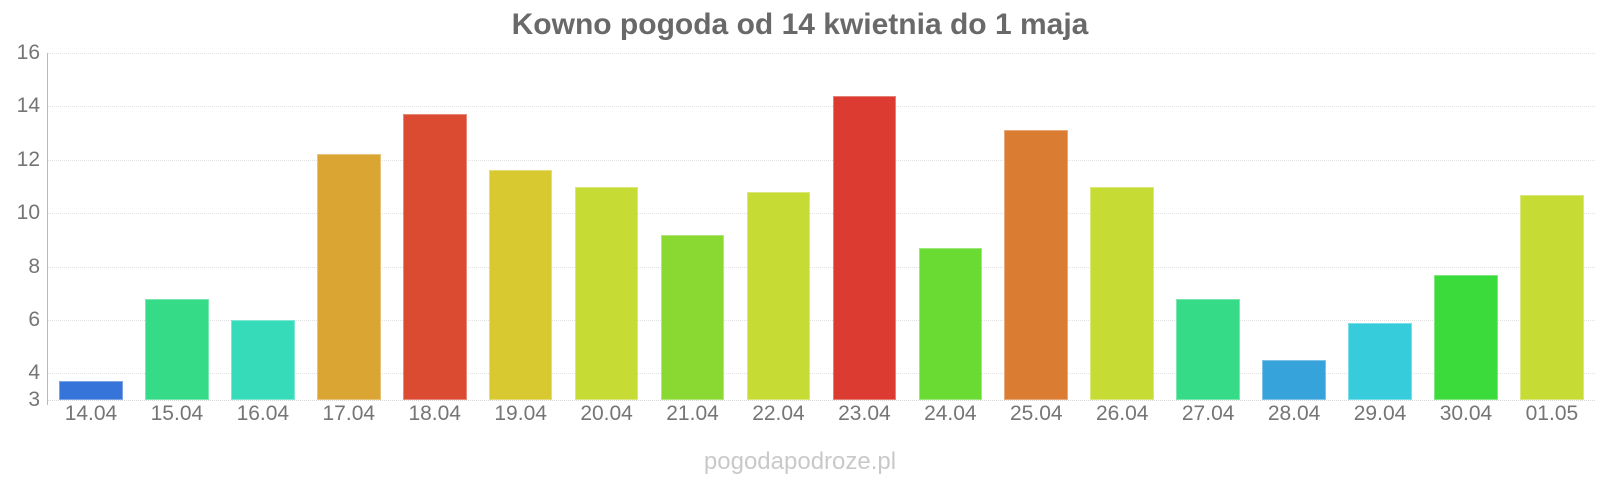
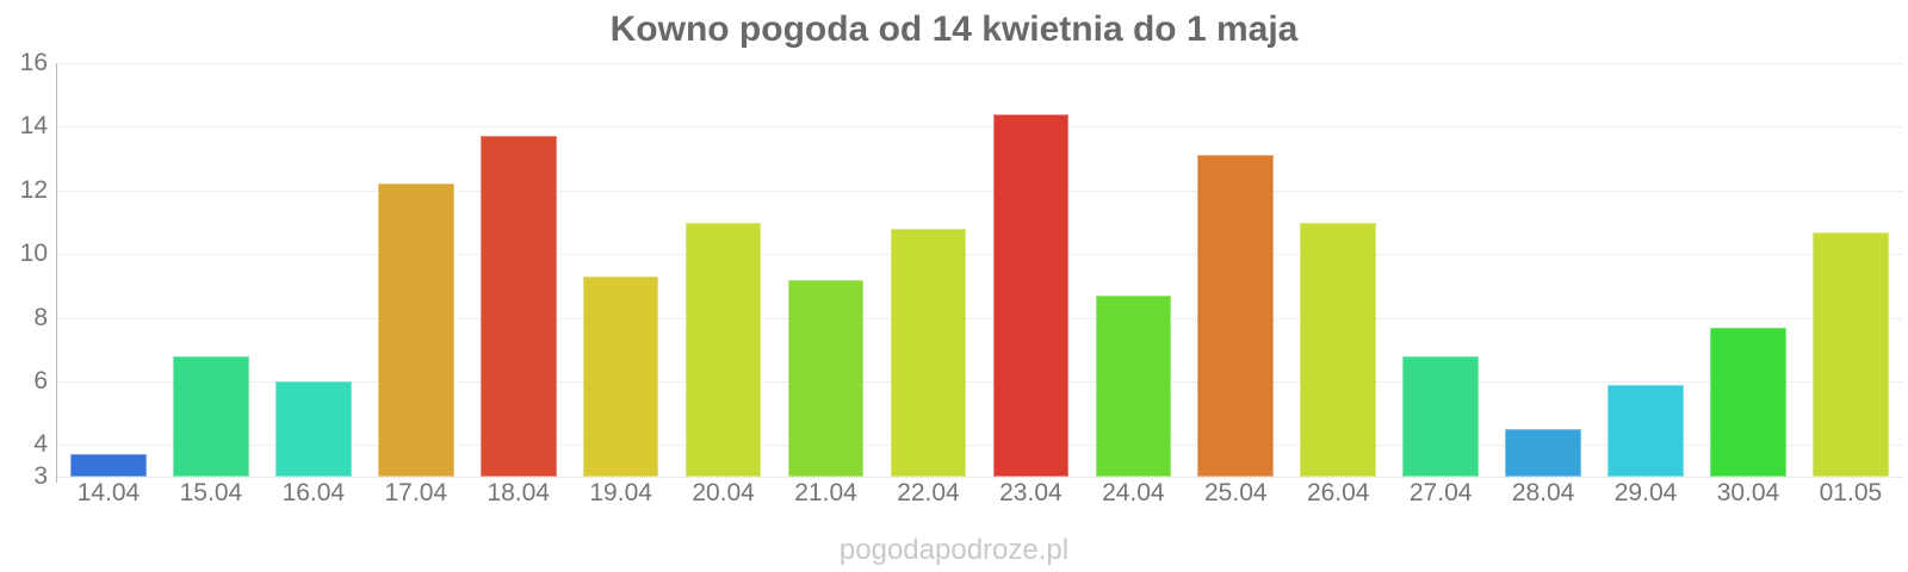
19.04: 11.6 -> 9.3
